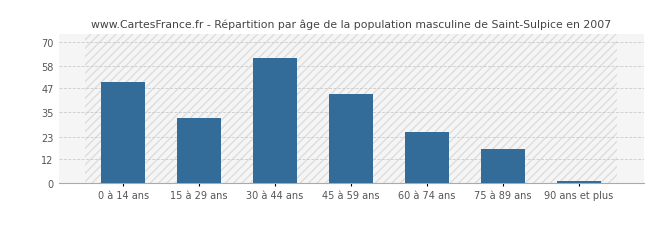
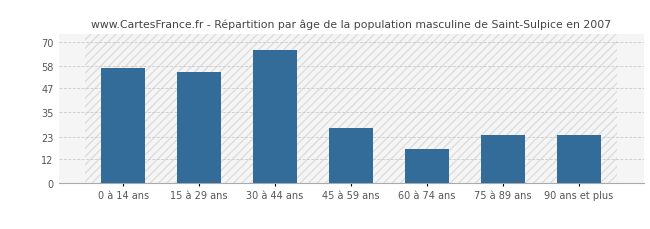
0 à 14 ans: 50 -> 57
15 à 29 ans: 32 -> 55
30 à 44 ans: 62 -> 66
45 à 59 ans: 44 -> 27
60 à 74 ans: 25 -> 17
75 à 89 ans: 17 -> 24
90 ans et plus: 1 -> 24
